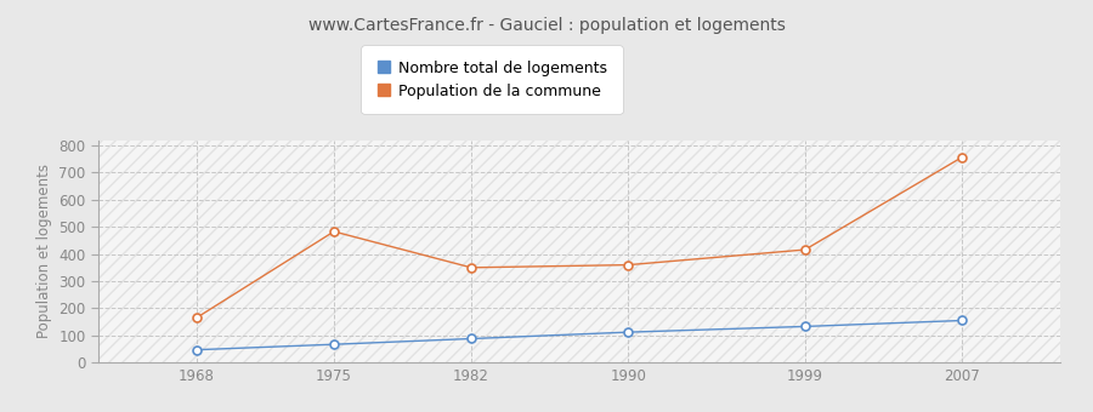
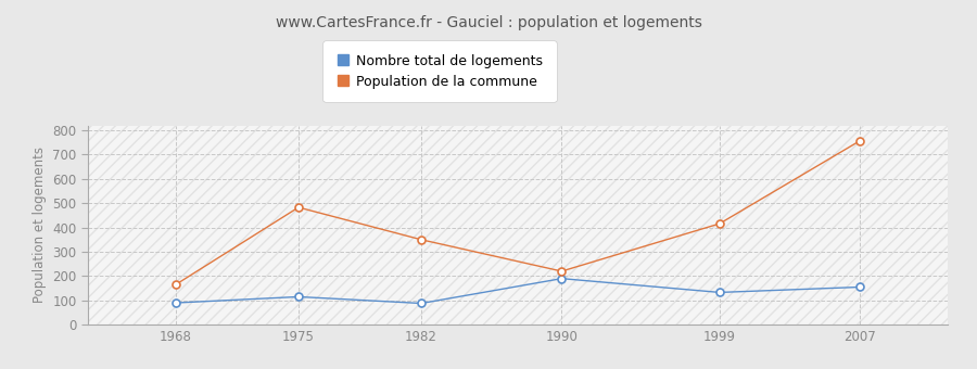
Nombre total de logements/1968: 47 -> 90
Nombre total de logements/1975: 67 -> 115
Nombre total de logements/1990: 112 -> 190
Population de la commune/1990: 360 -> 220
